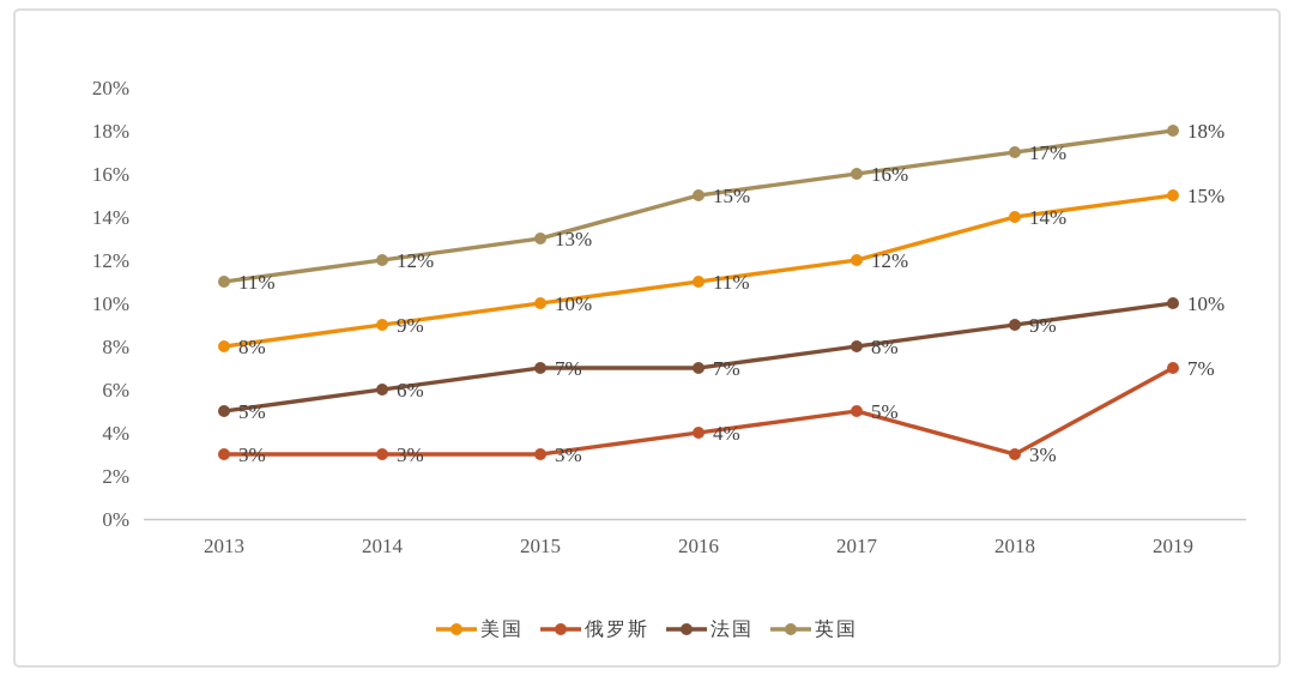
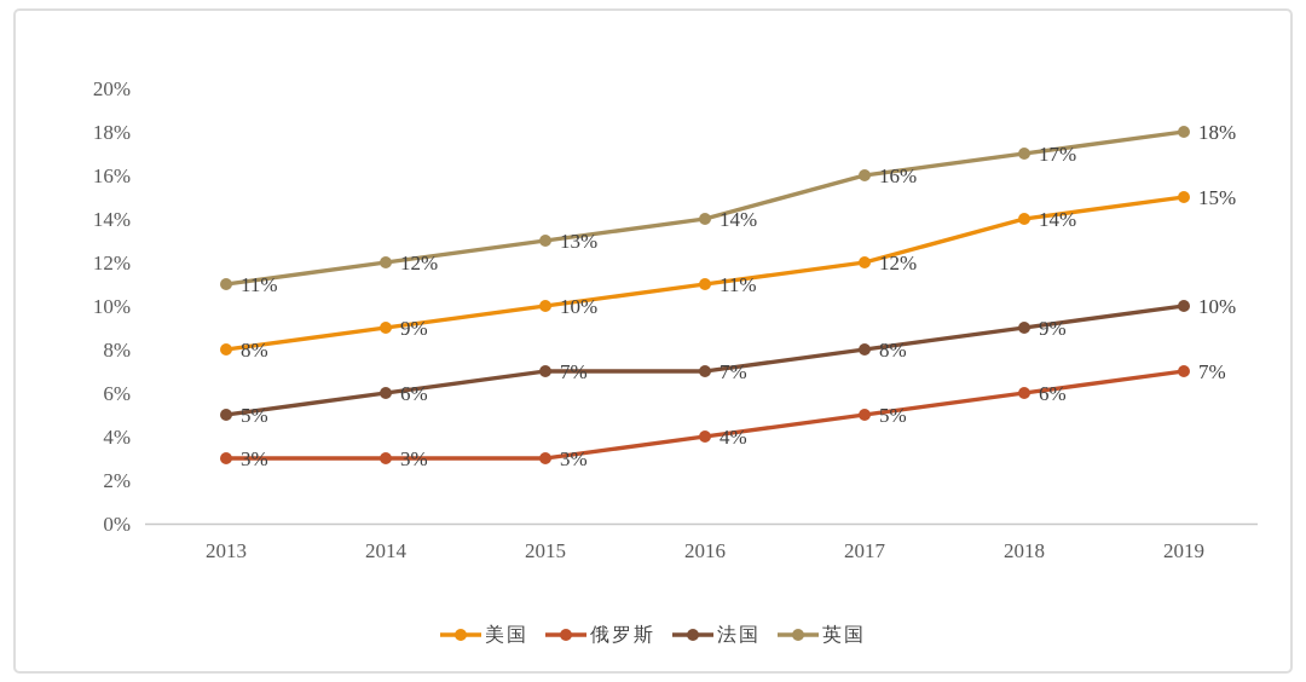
英国/2016: 15% -> 14%
俄罗斯/2018: 3% -> 6%
